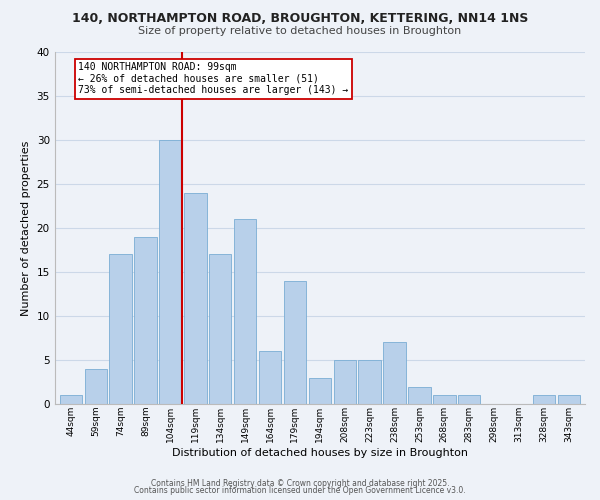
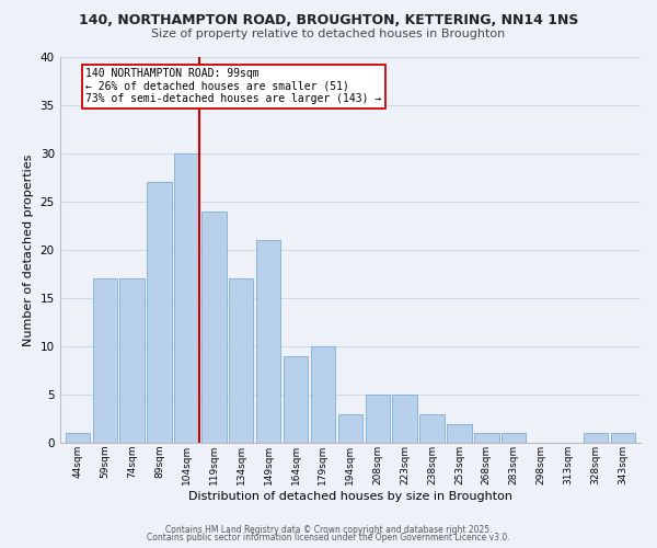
59sqm: 4 -> 17
89sqm: 19 -> 27
164sqm: 6 -> 9
179sqm: 14 -> 10
238sqm: 7 -> 3
